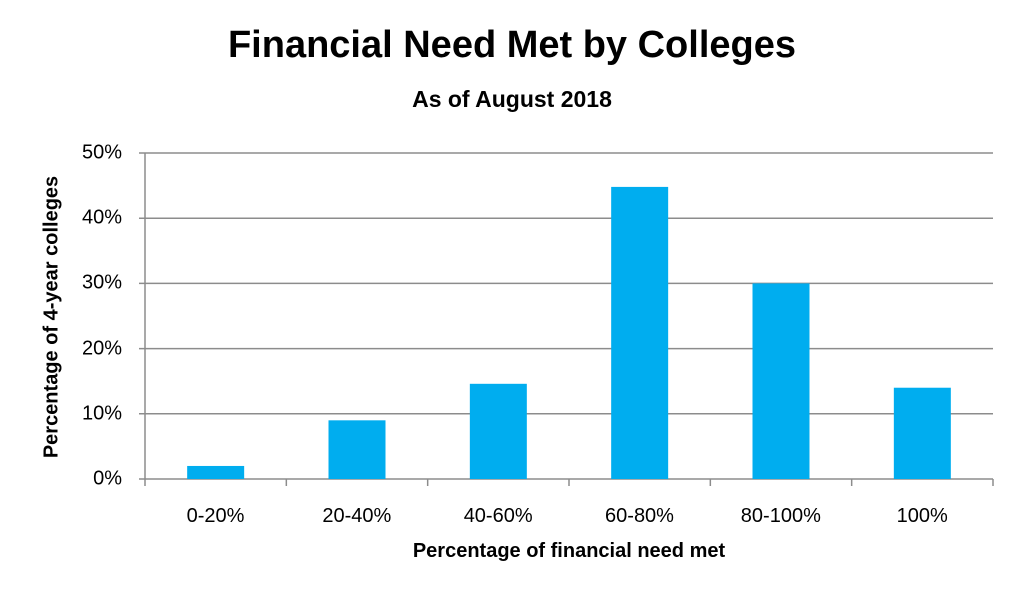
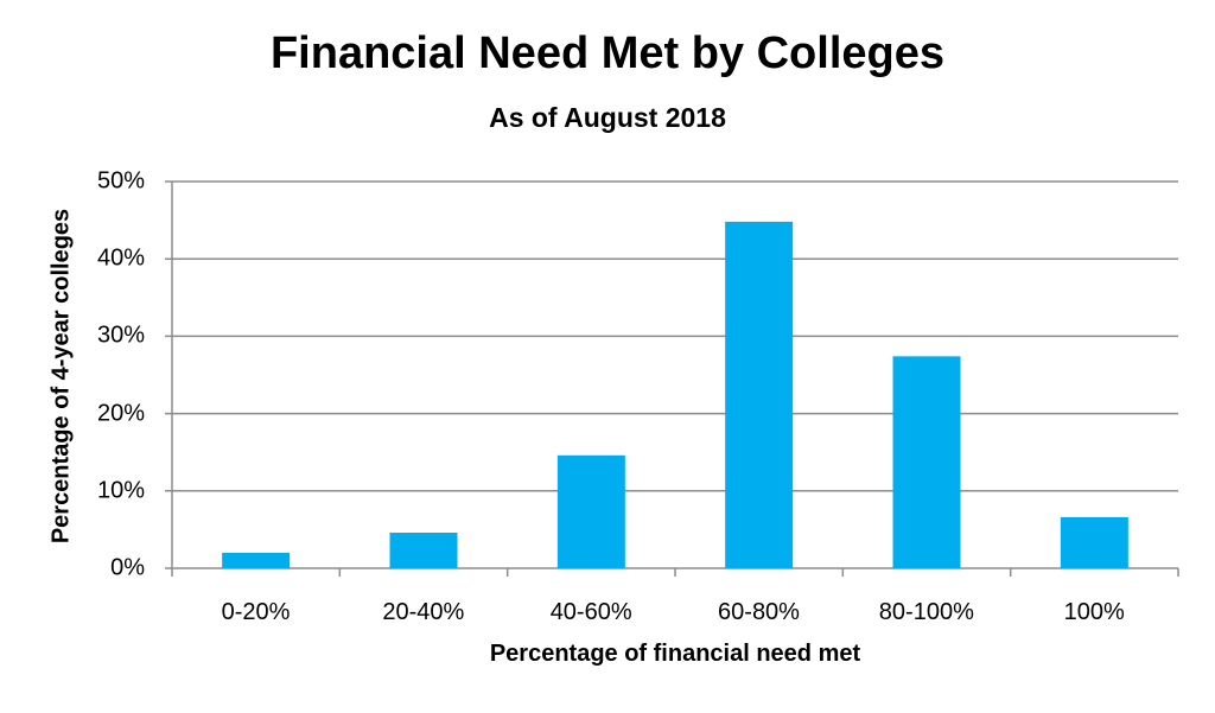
20-40%: 9% -> 5%
80-100%: 30% -> 27%
100%: 14% -> 7%
